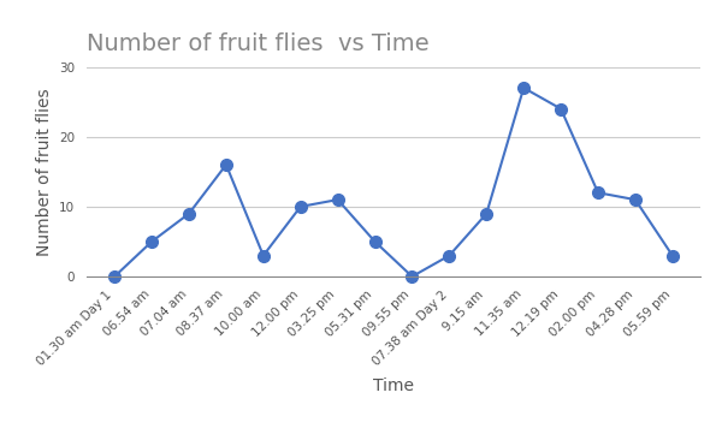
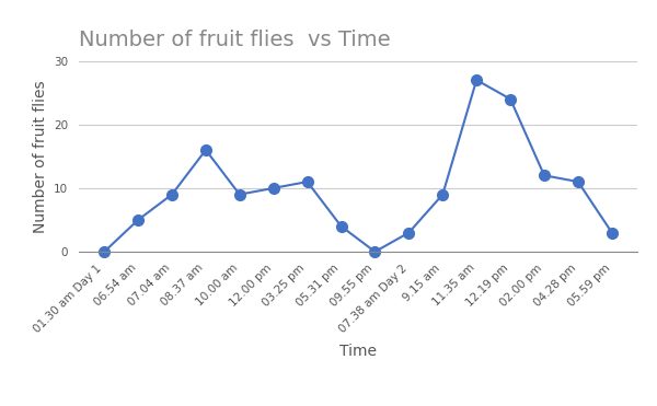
10.00 am: 3 -> 9
05.31 pm: 5 -> 4
